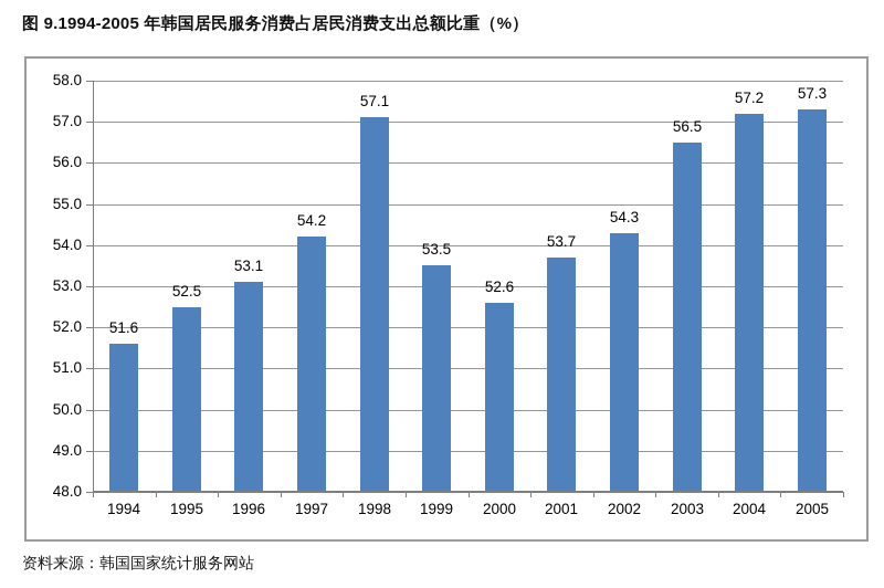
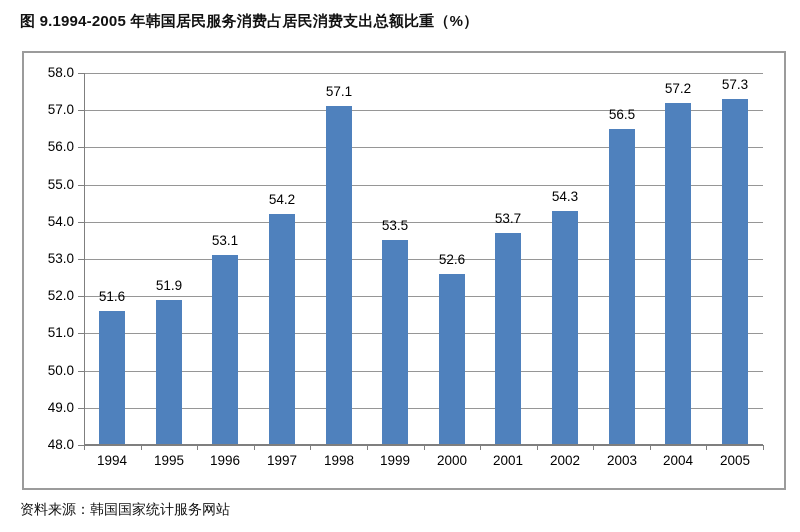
1995: 52.5 -> 51.9
